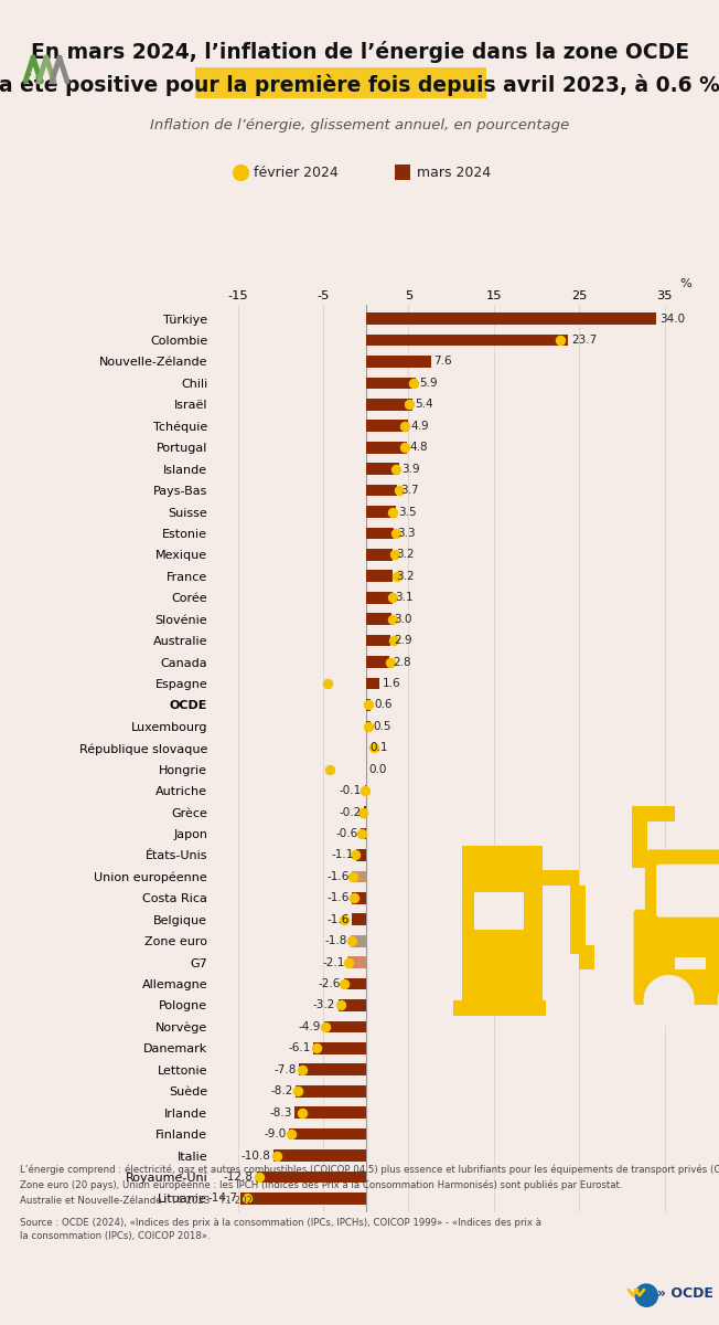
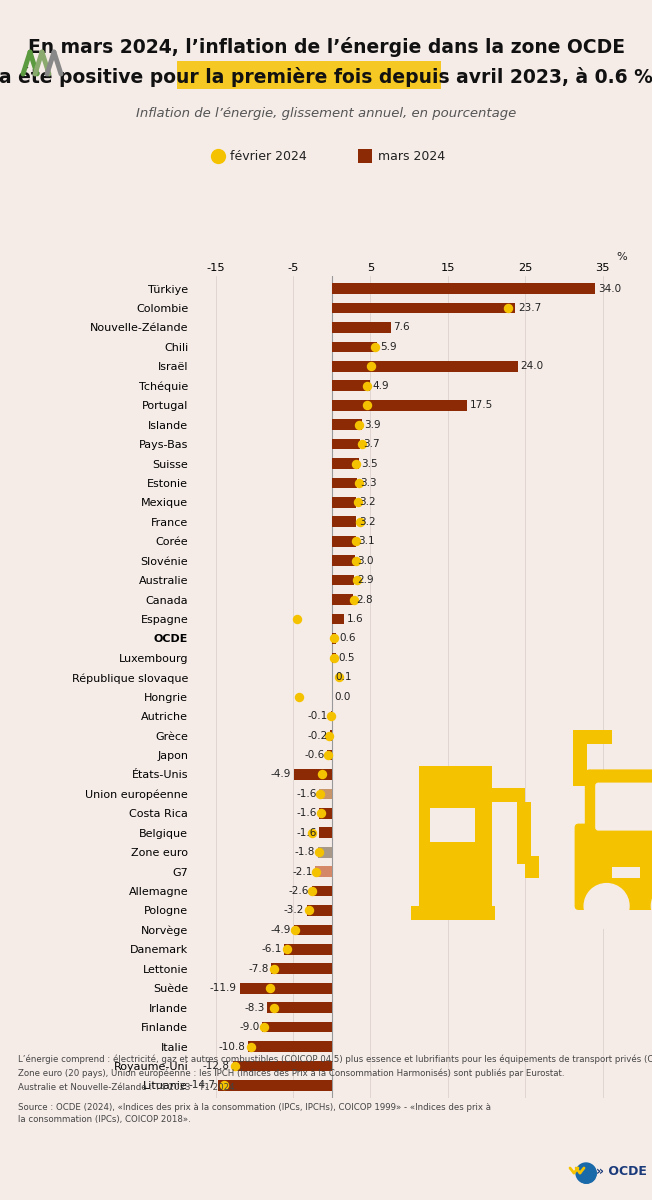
Israël: 5.4 -> 24.0
Portugal: 4.8 -> 17.5
États-Unis: -1.1 -> -4.9
Suède: -8.2 -> -11.9
